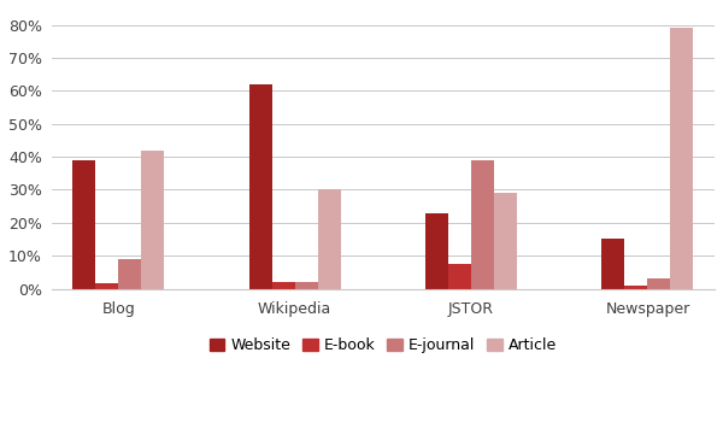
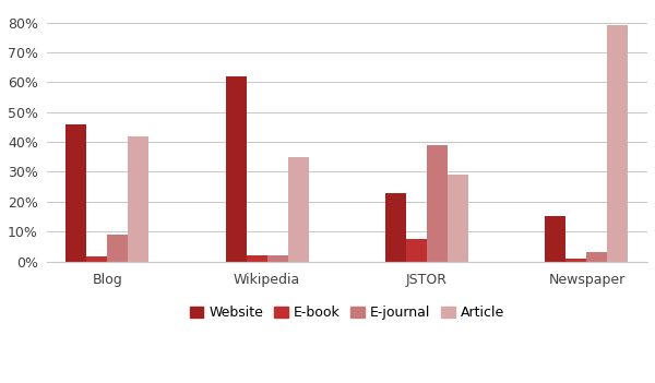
Website/Blog: 39% -> 46%
Article/Wikipedia: 30% -> 35%
